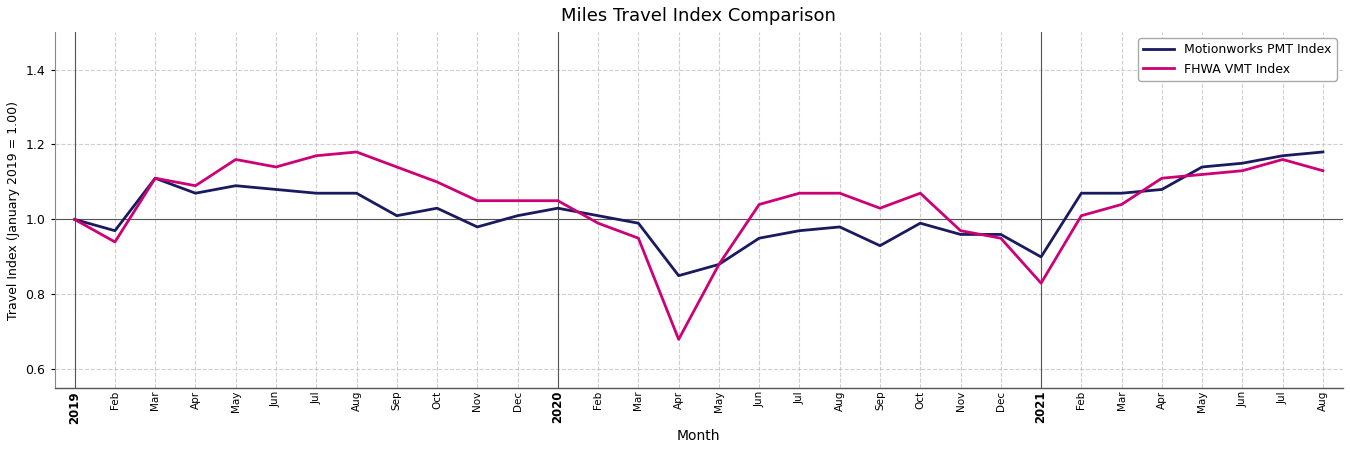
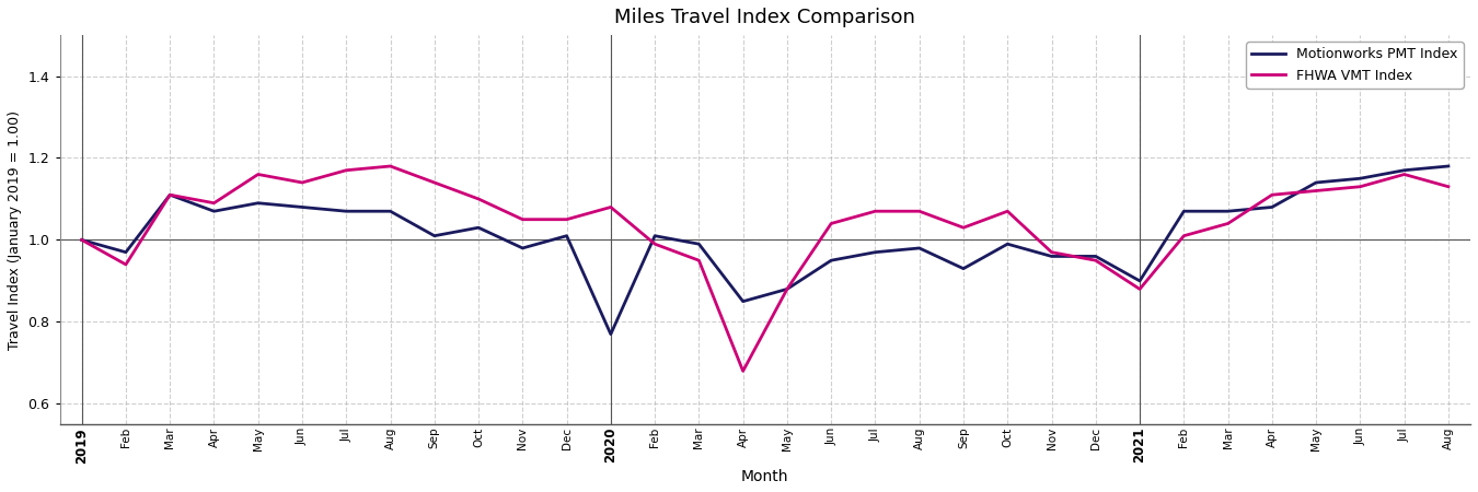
Motionworks PMT Index/2020: 1.03 -> 0.77
FHWA VMT Index/2020: 1.05 -> 1.08
FHWA VMT Index/2021: 0.83 -> 0.88
